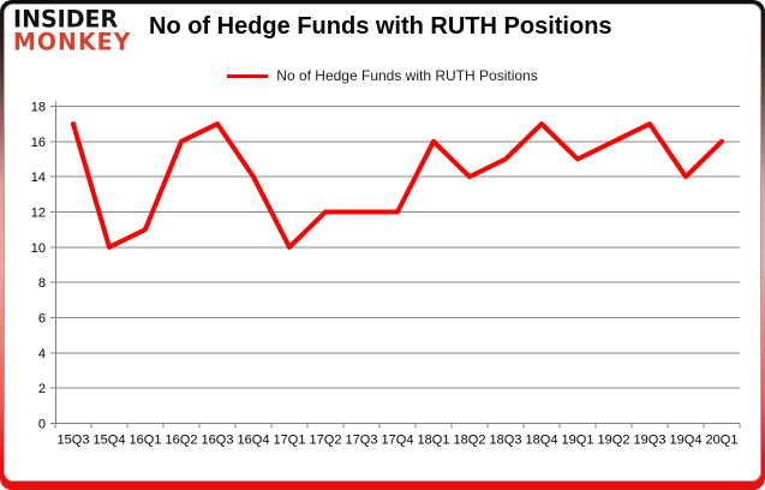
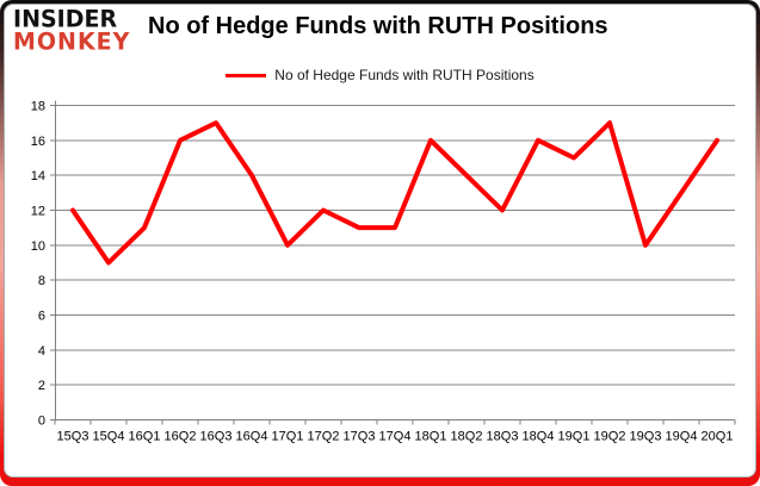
15Q3: 17 -> 12
15Q4: 10 -> 9
17Q3: 12 -> 11
17Q4: 12 -> 11
18Q3: 15 -> 12
18Q4: 17 -> 16
19Q2: 16 -> 17
19Q3: 17 -> 10
19Q4: 14 -> 13
